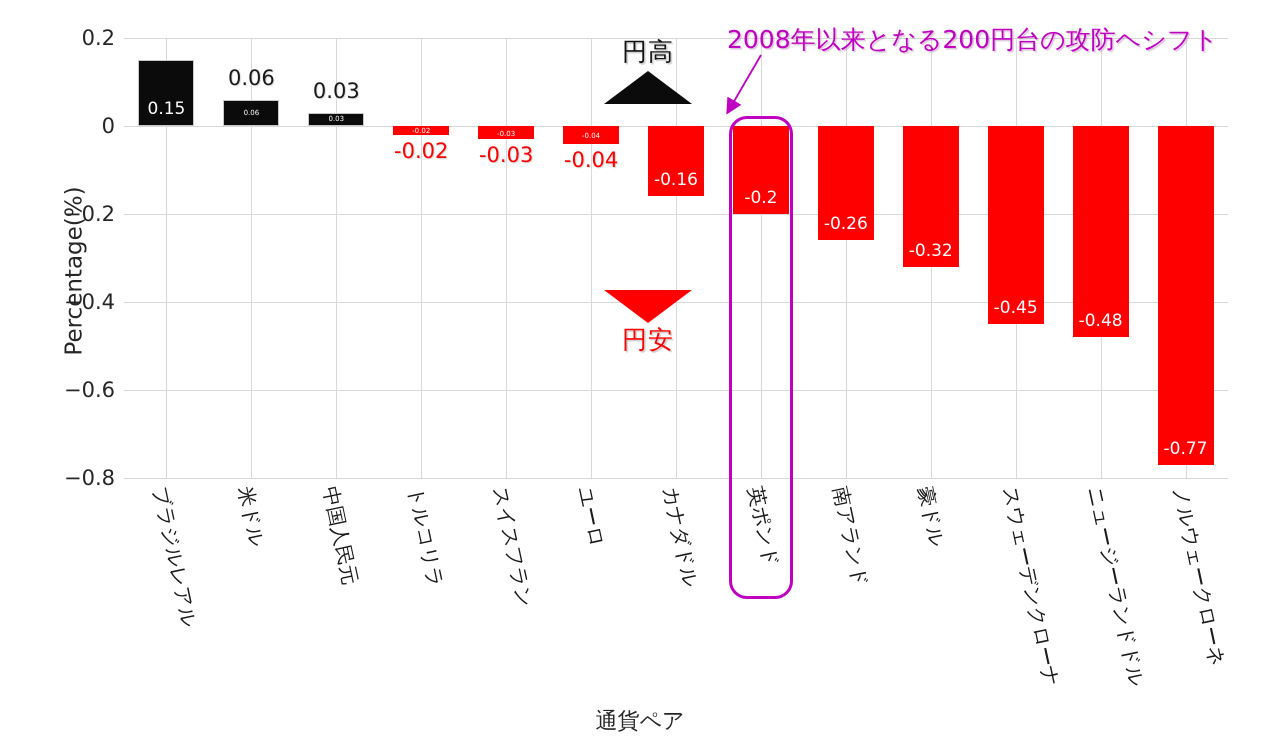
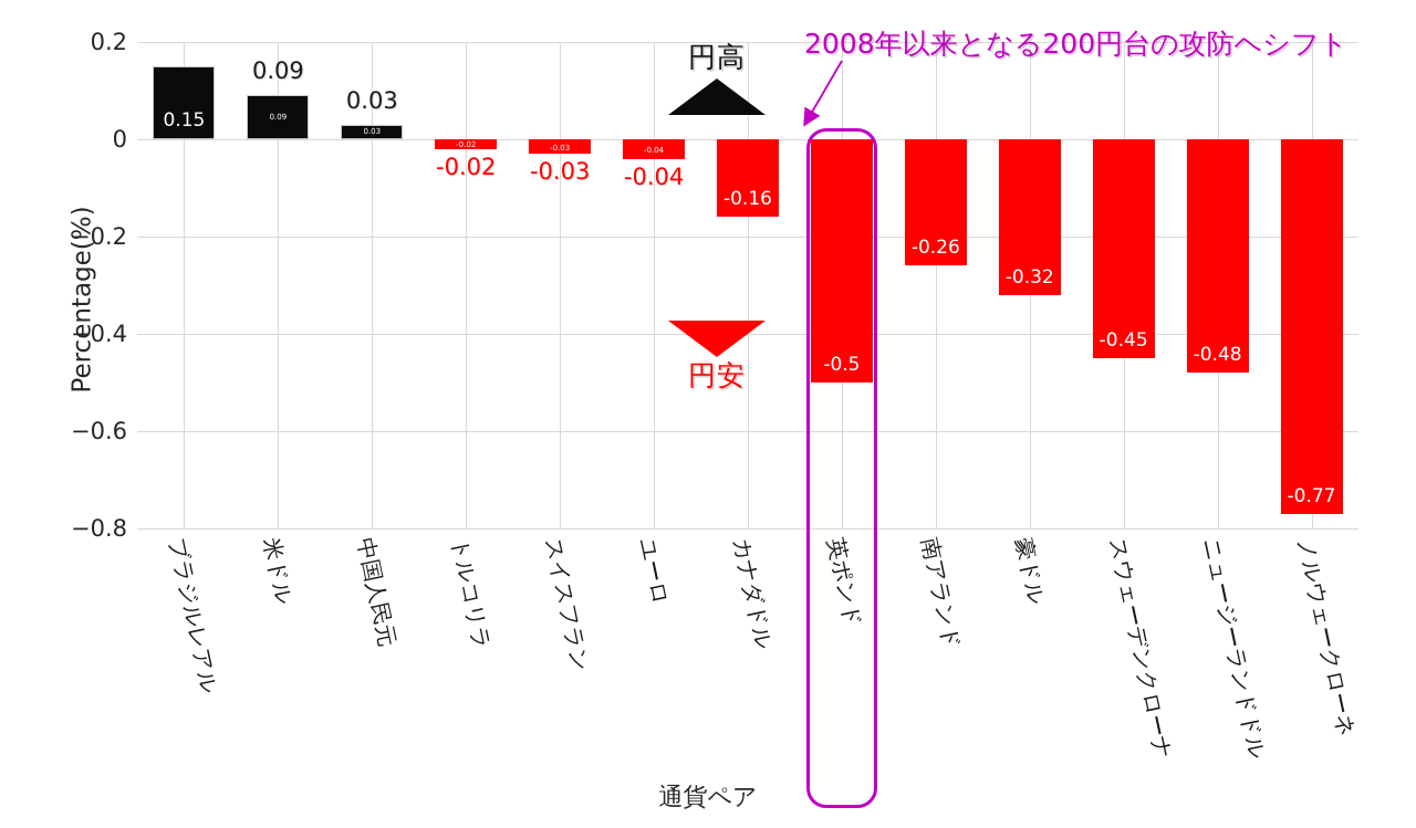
米ドル: 0.06 -> 0.09
英ポンド: -0.2 -> -0.5
